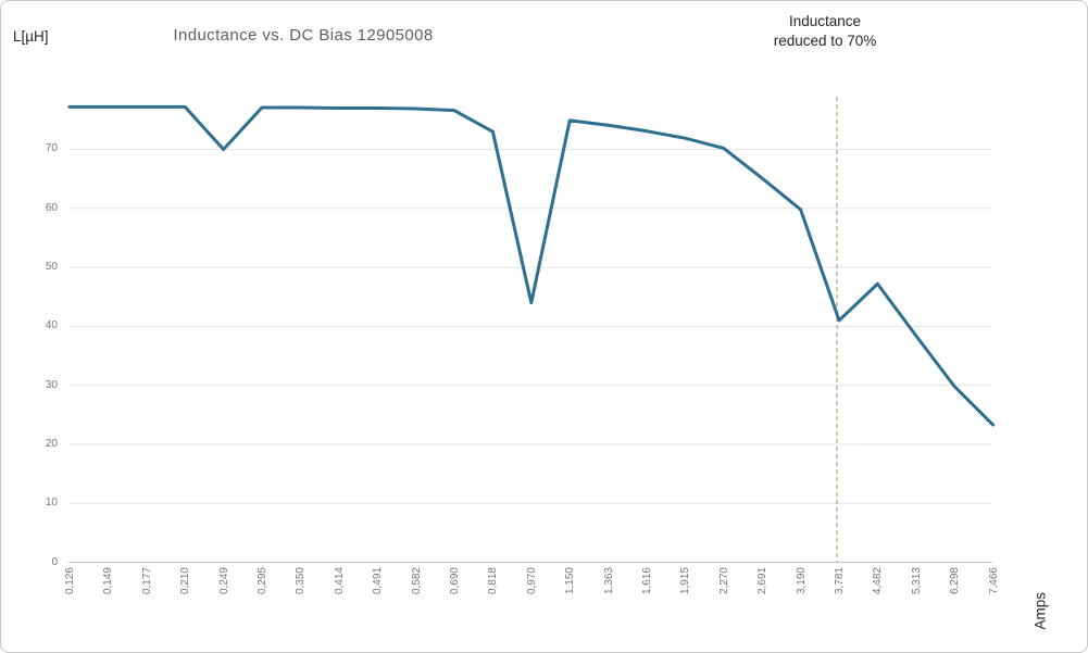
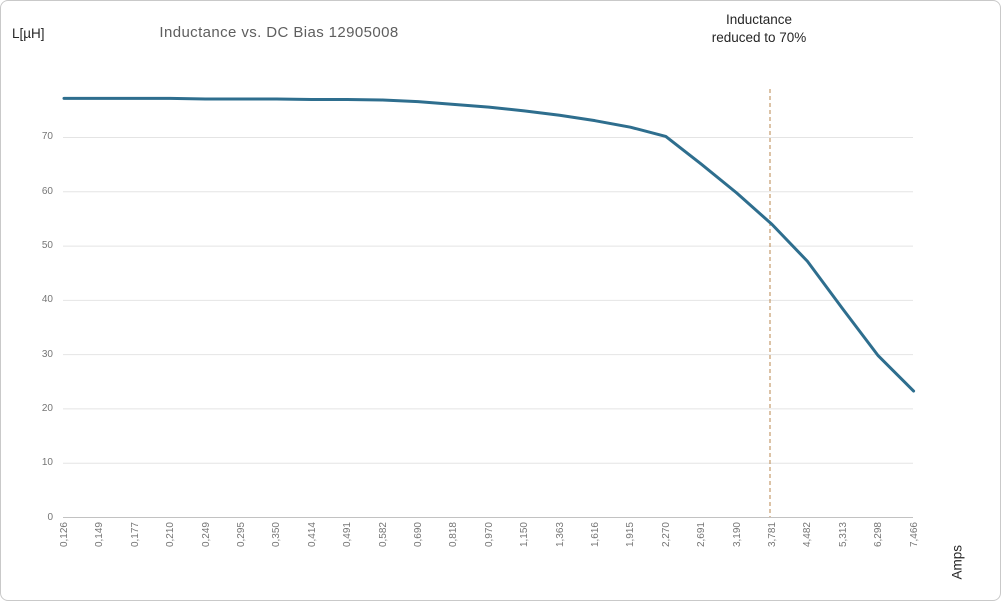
0,249: 70 -> 77
0,818: 73 -> 76
0,970: 44 -> 76
3,781: 41 -> 54
